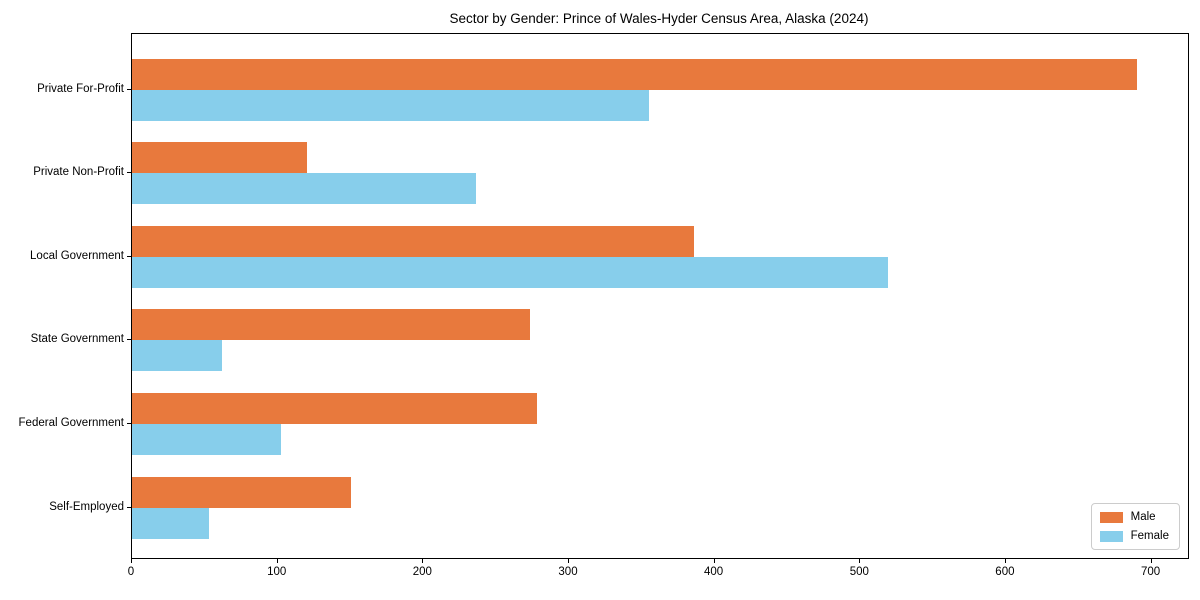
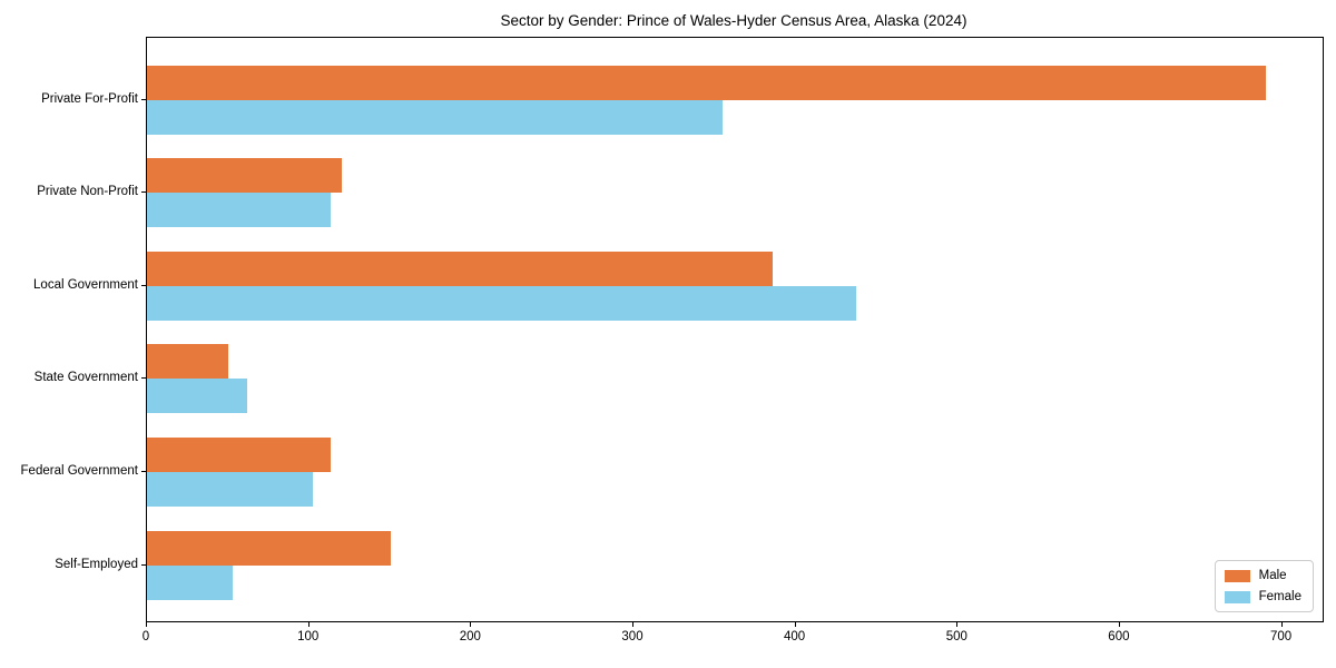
Female/Private Non-Profit: 236 -> 113
Female/Local Government: 519 -> 437
Male/State Government: 273 -> 50
Male/Federal Government: 278 -> 113
